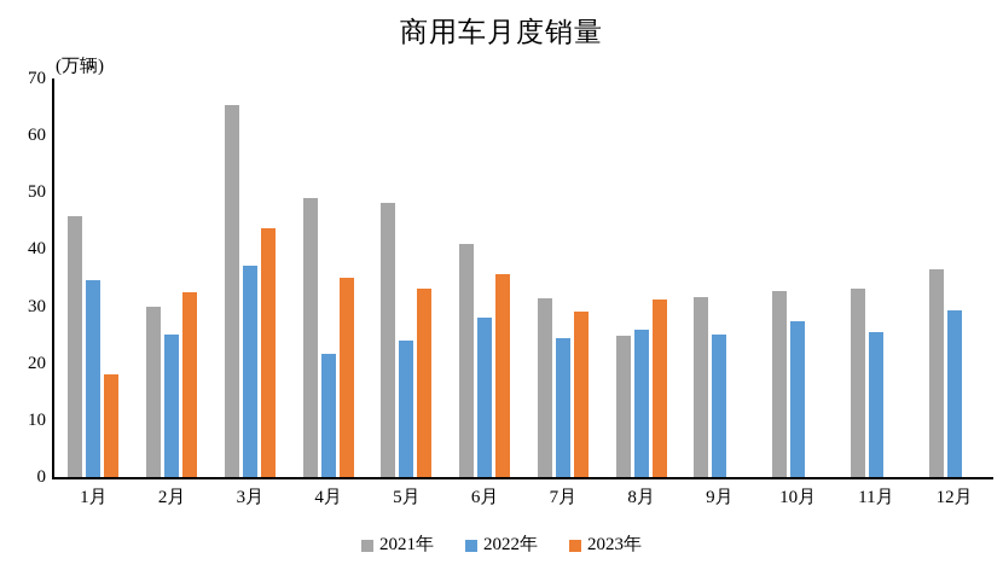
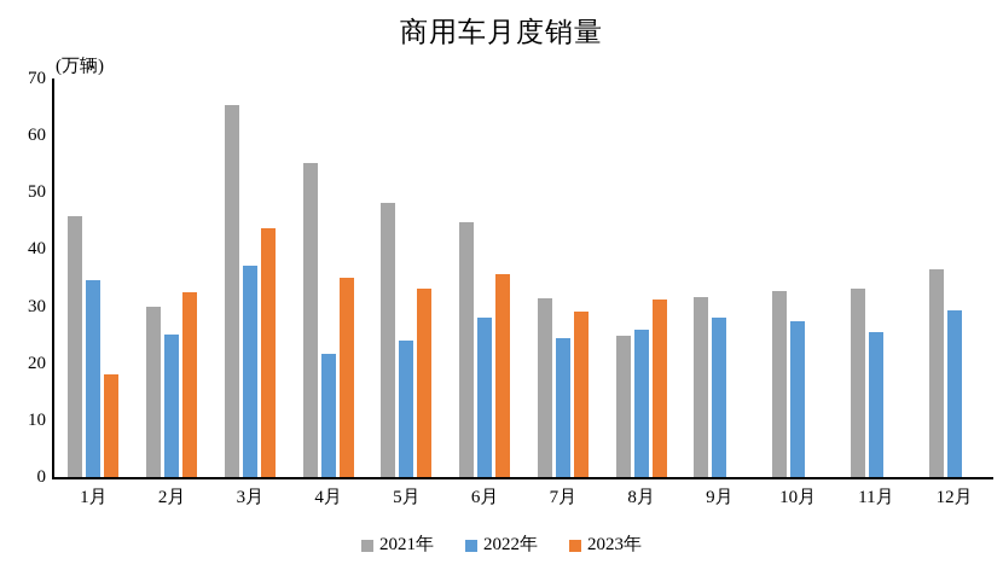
2021年/4月: 49 -> 55
2021年/6月: 41 -> 45
2022年/9月: 25 -> 28
